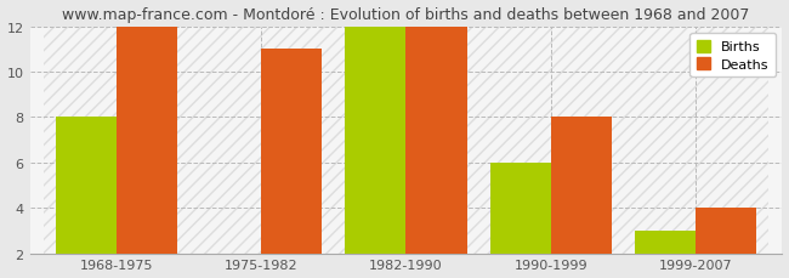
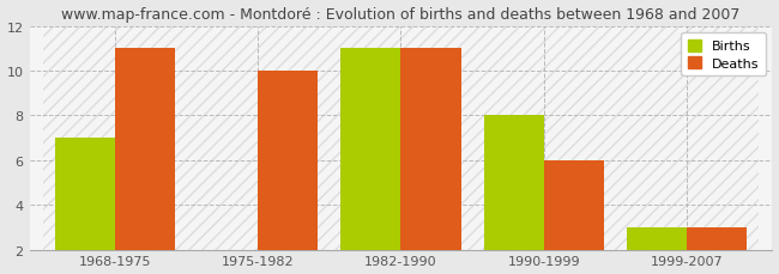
Births/1968-1975: 8 -> 7
Deaths/1968-1975: 12 -> 11
Deaths/1975-1982: 11 -> 10
Births/1982-1990: 12 -> 11
Deaths/1982-1990: 12 -> 11
Births/1990-1999: 6 -> 8
Deaths/1990-1999: 8 -> 6
Deaths/1999-2007: 4 -> 3
